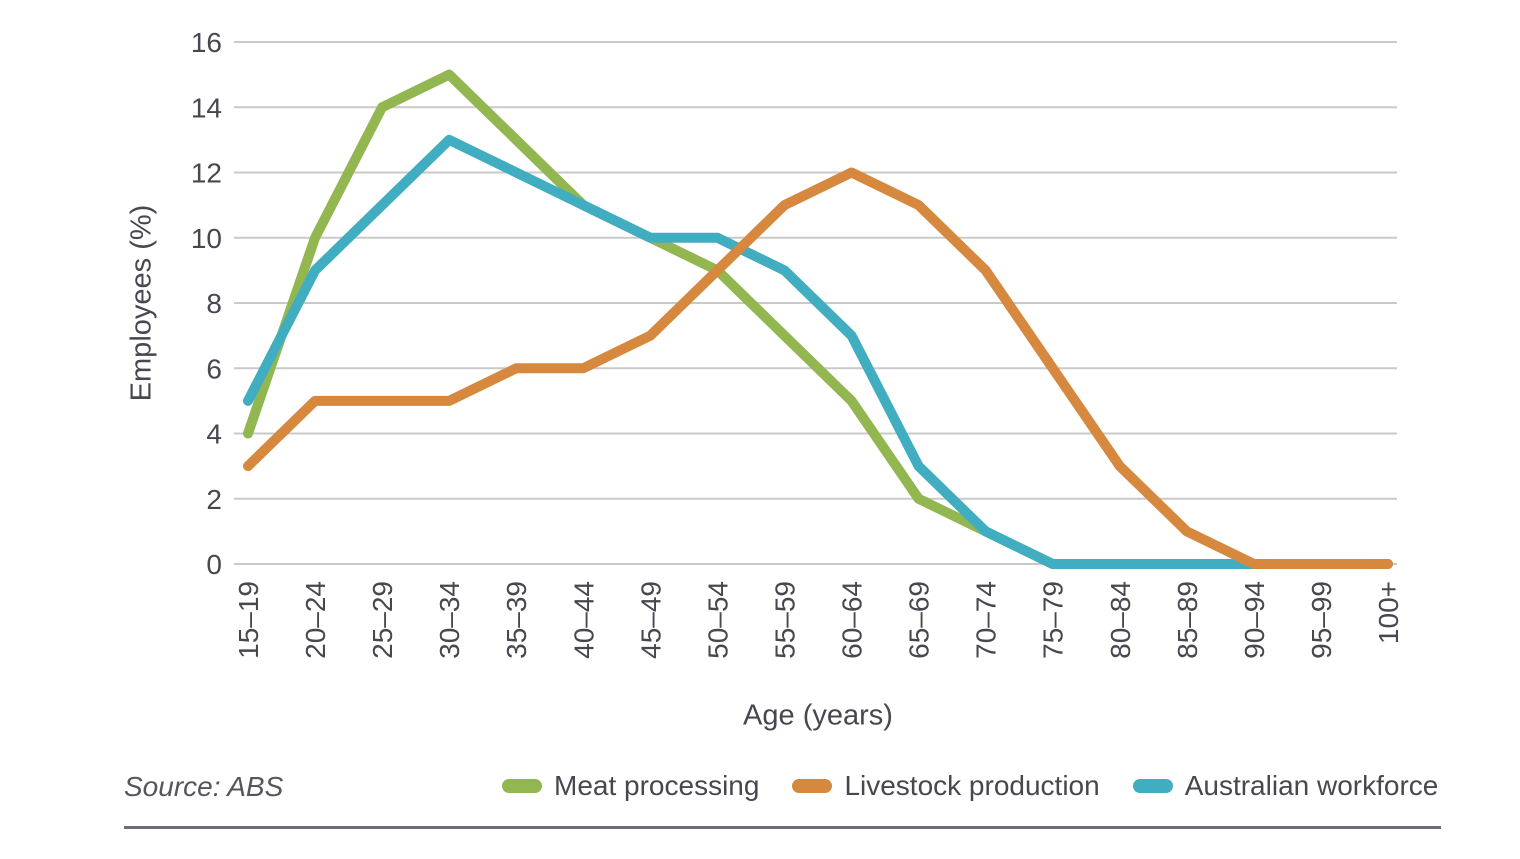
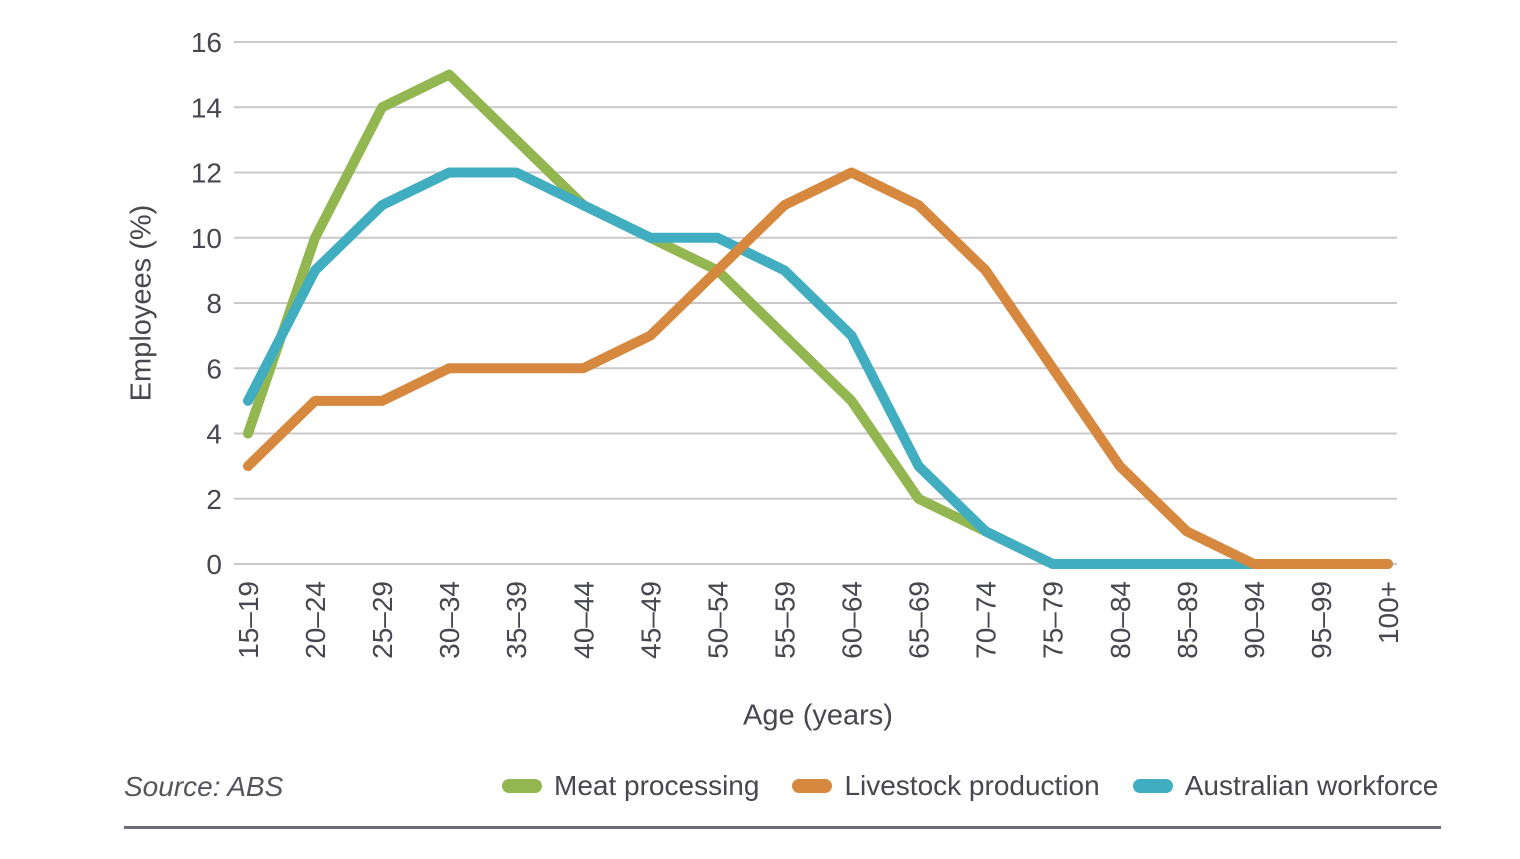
Livestock production/30–34: 5 -> 6
Australian workforce/30–34: 13 -> 12
